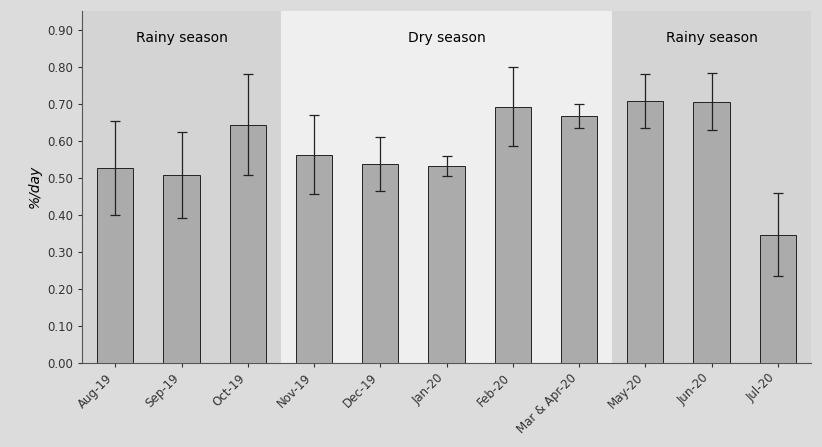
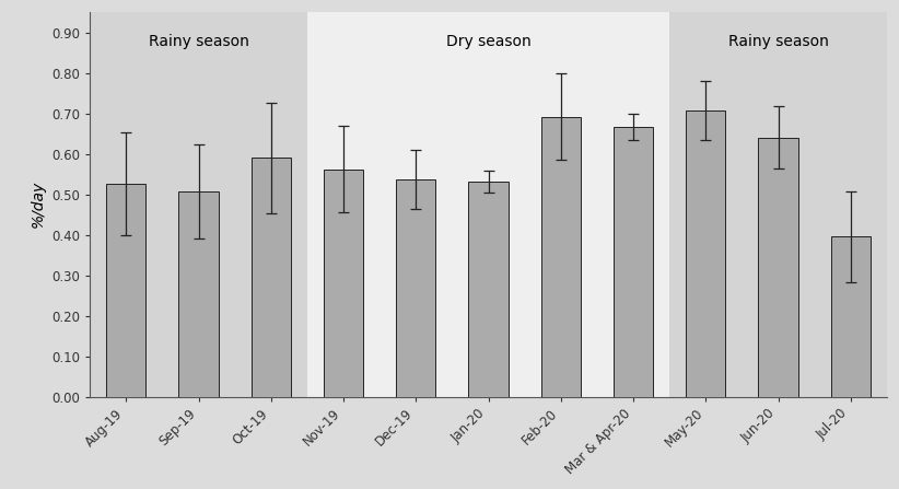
Oct-19: 0.643 -> 0.590
Jun-20: 0.705 -> 0.640
Jul-20: 0.345 -> 0.395
